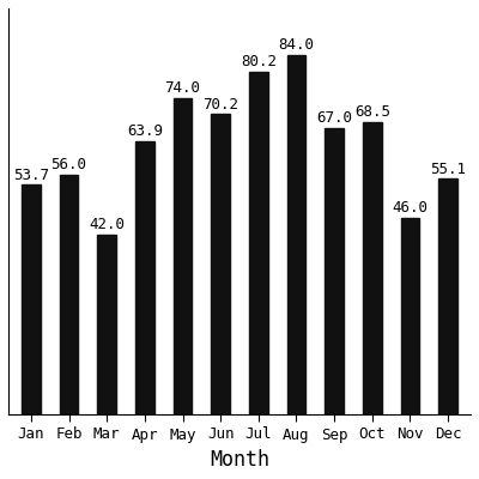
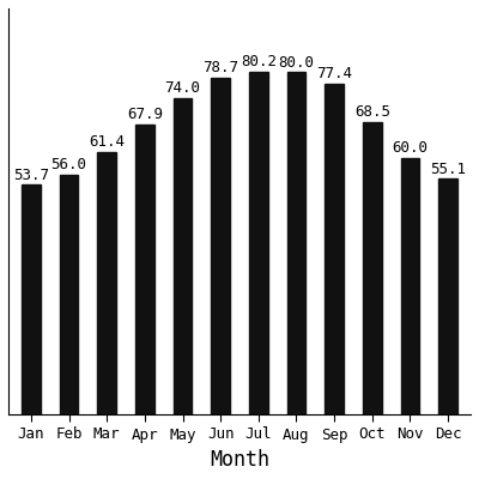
Mar: 42.0 -> 61.4
Apr: 63.9 -> 67.9
Jun: 70.2 -> 78.7
Aug: 84.0 -> 80.0
Sep: 67.0 -> 77.4
Nov: 46.0 -> 60.0
